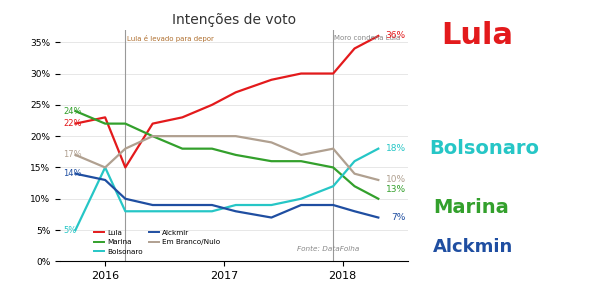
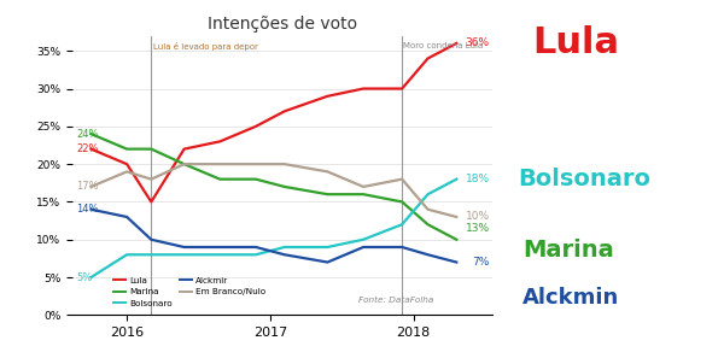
Lula/2016: 23% -> 20%
Bolsonaro/2016: 15% -> 8%
Em Branco/Nulo/2016: 15% -> 19%
